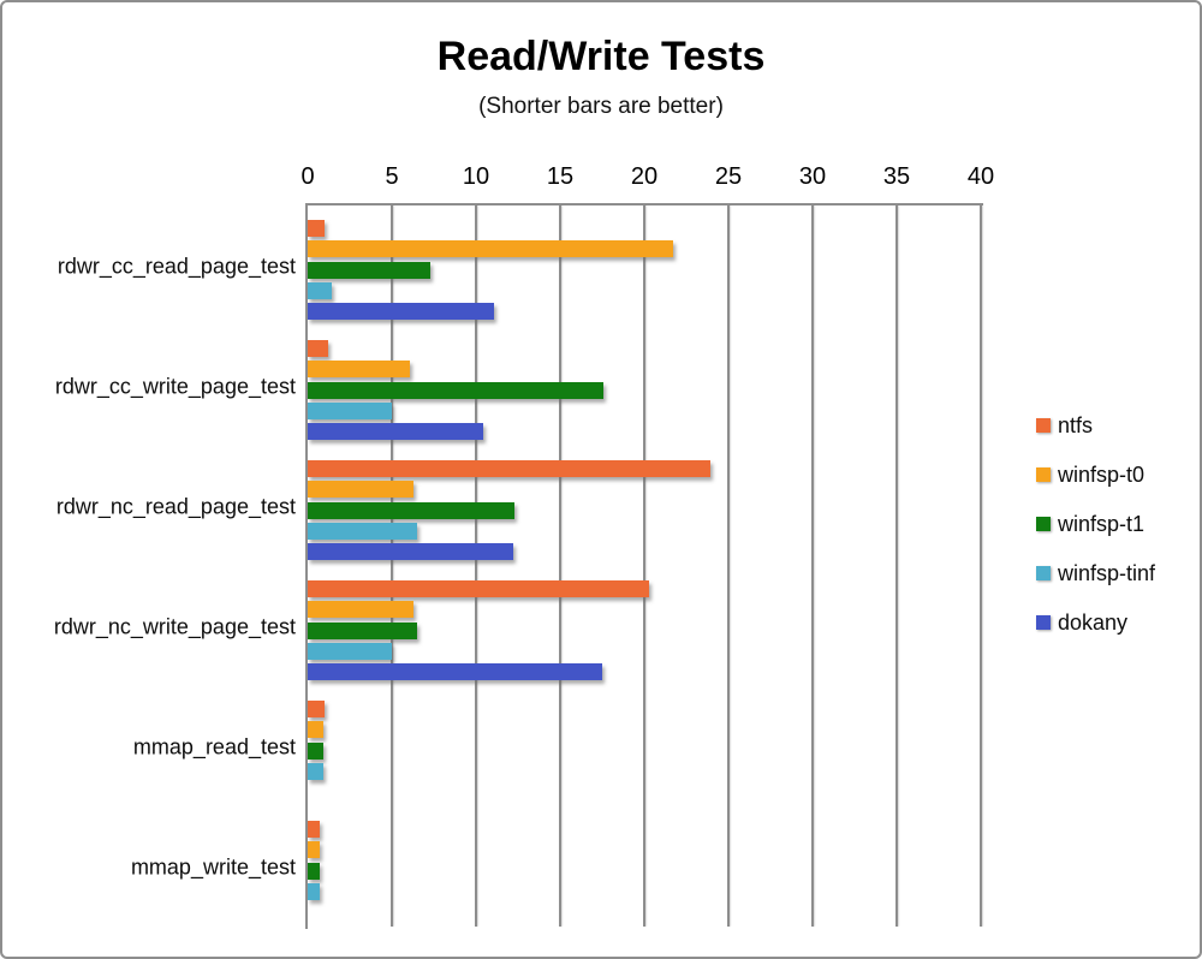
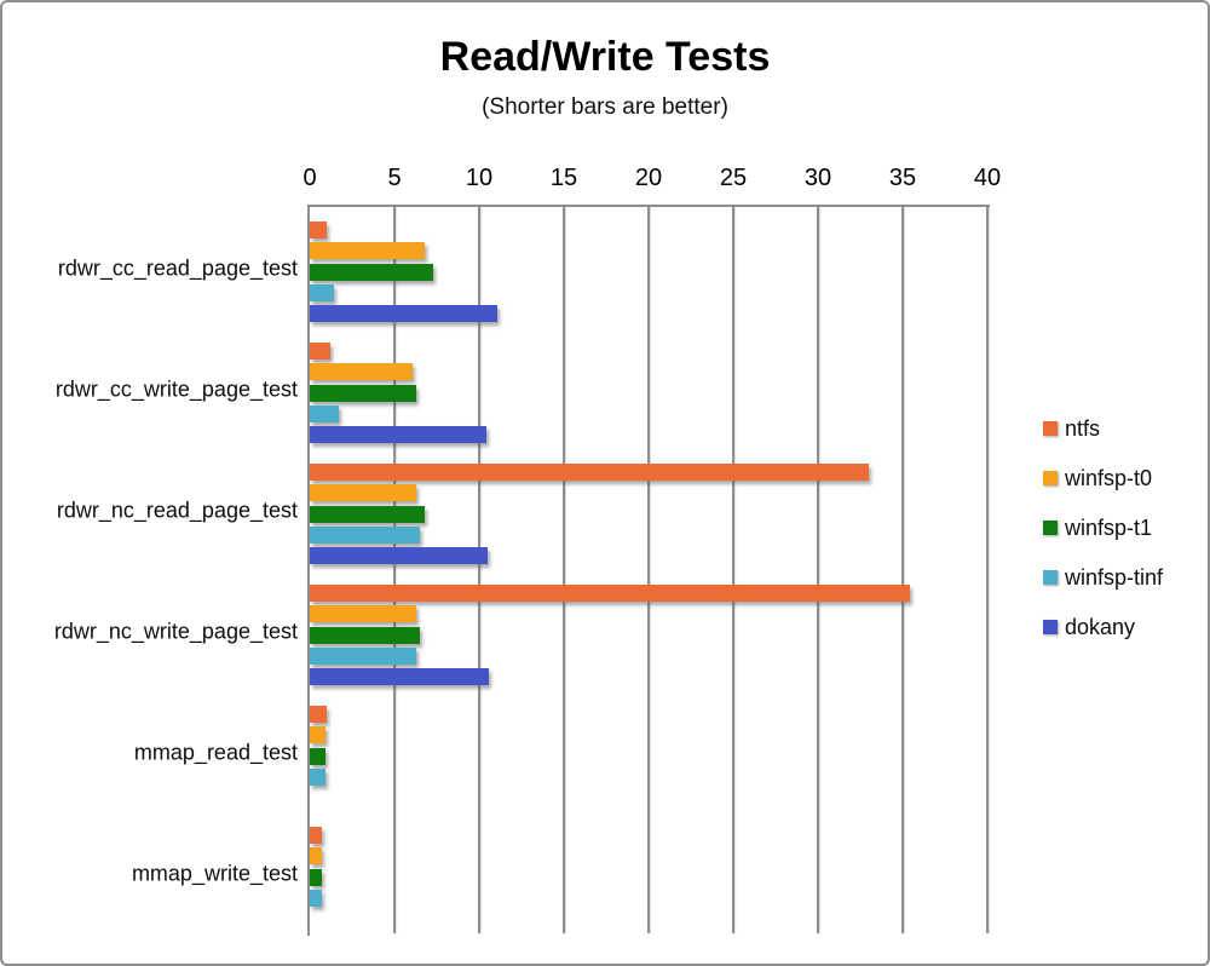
winfsp-t0/rdwr_cc_read_page_test: 21.7 -> 6.8
winfsp-t1/rdwr_cc_write_page_test: 17.6 -> 6.3
winfsp-tinf/rdwr_cc_write_page_test: 5.0 -> 1.7
ntfs/rdwr_nc_read_page_test: 23.9 -> 33.0
winfsp-t1/rdwr_nc_read_page_test: 12.3 -> 6.8
dokany/rdwr_nc_read_page_test: 12.2 -> 10.5
ntfs/rdwr_nc_write_page_test: 20.3 -> 35.4
winfsp-tinf/rdwr_nc_write_page_test: 5.0 -> 6.3
dokany/rdwr_nc_write_page_test: 17.5 -> 10.6
